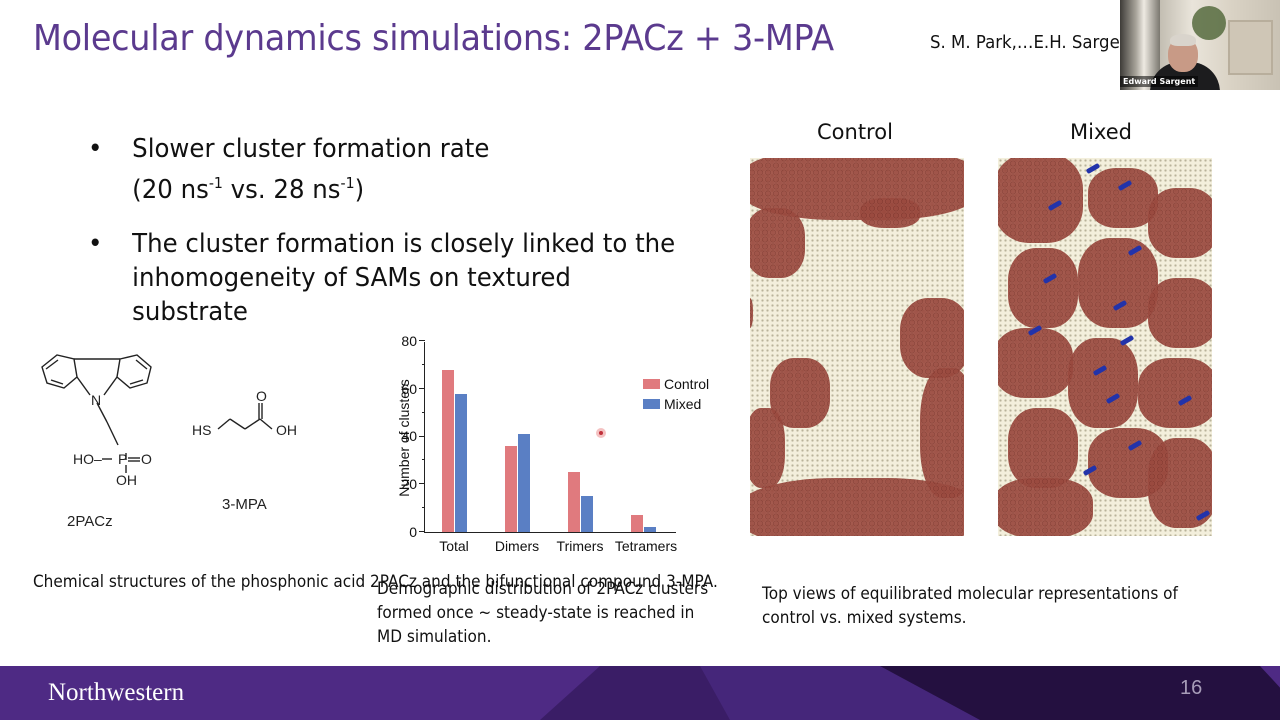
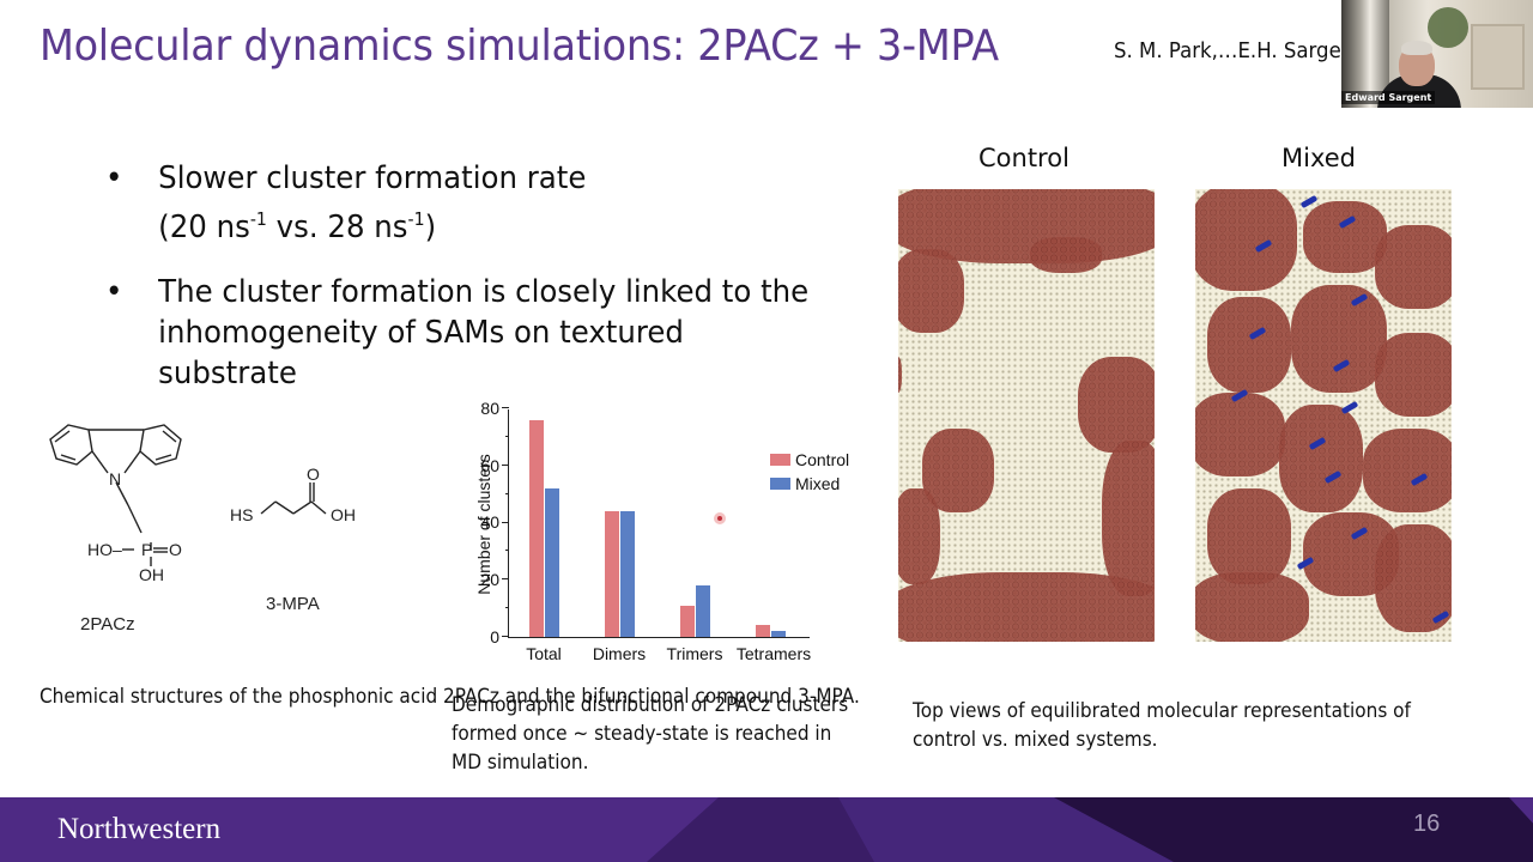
Control/Total: 68 -> 76
Mixed/Total: 58 -> 52
Control/Dimers: 36 -> 44
Mixed/Dimers: 41 -> 44
Control/Trimers: 25 -> 11
Mixed/Trimers: 15 -> 18
Control/Tetramers: 7 -> 4
